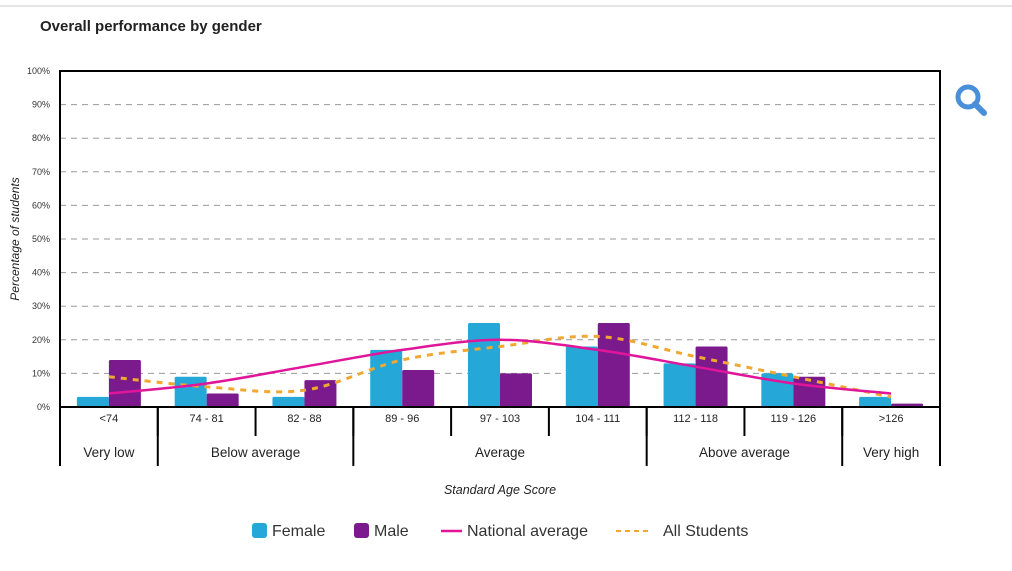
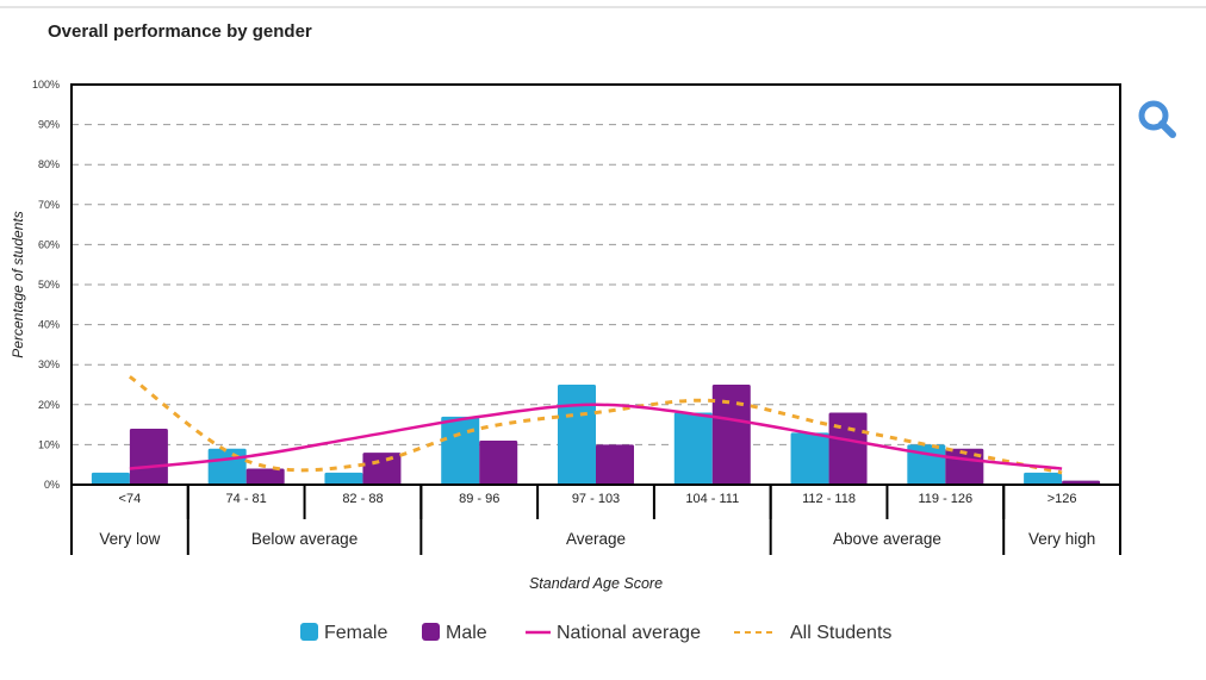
All Students/<74: 9% -> 27%
